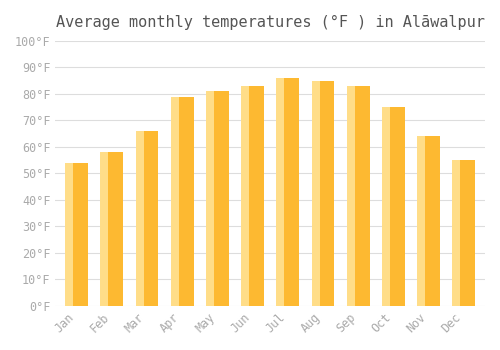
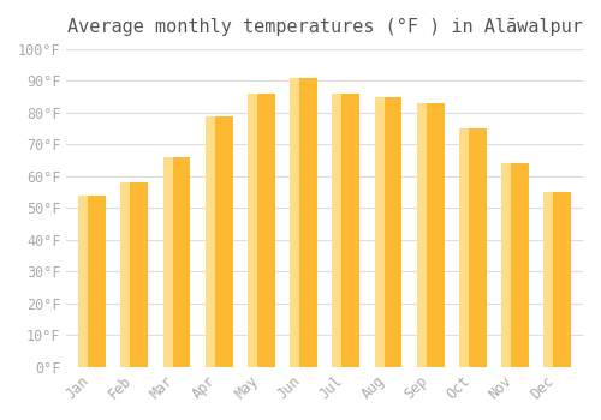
May: 81°F -> 86°F
Jun: 83°F -> 91°F
